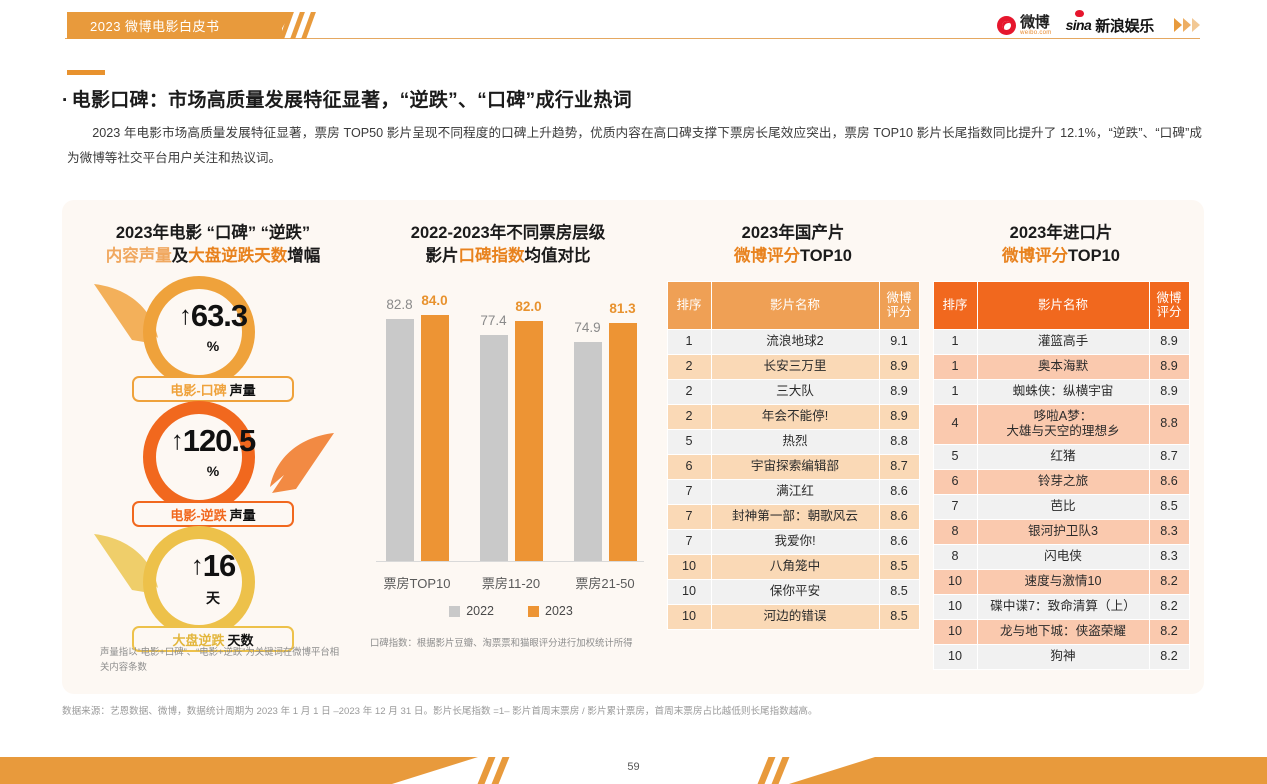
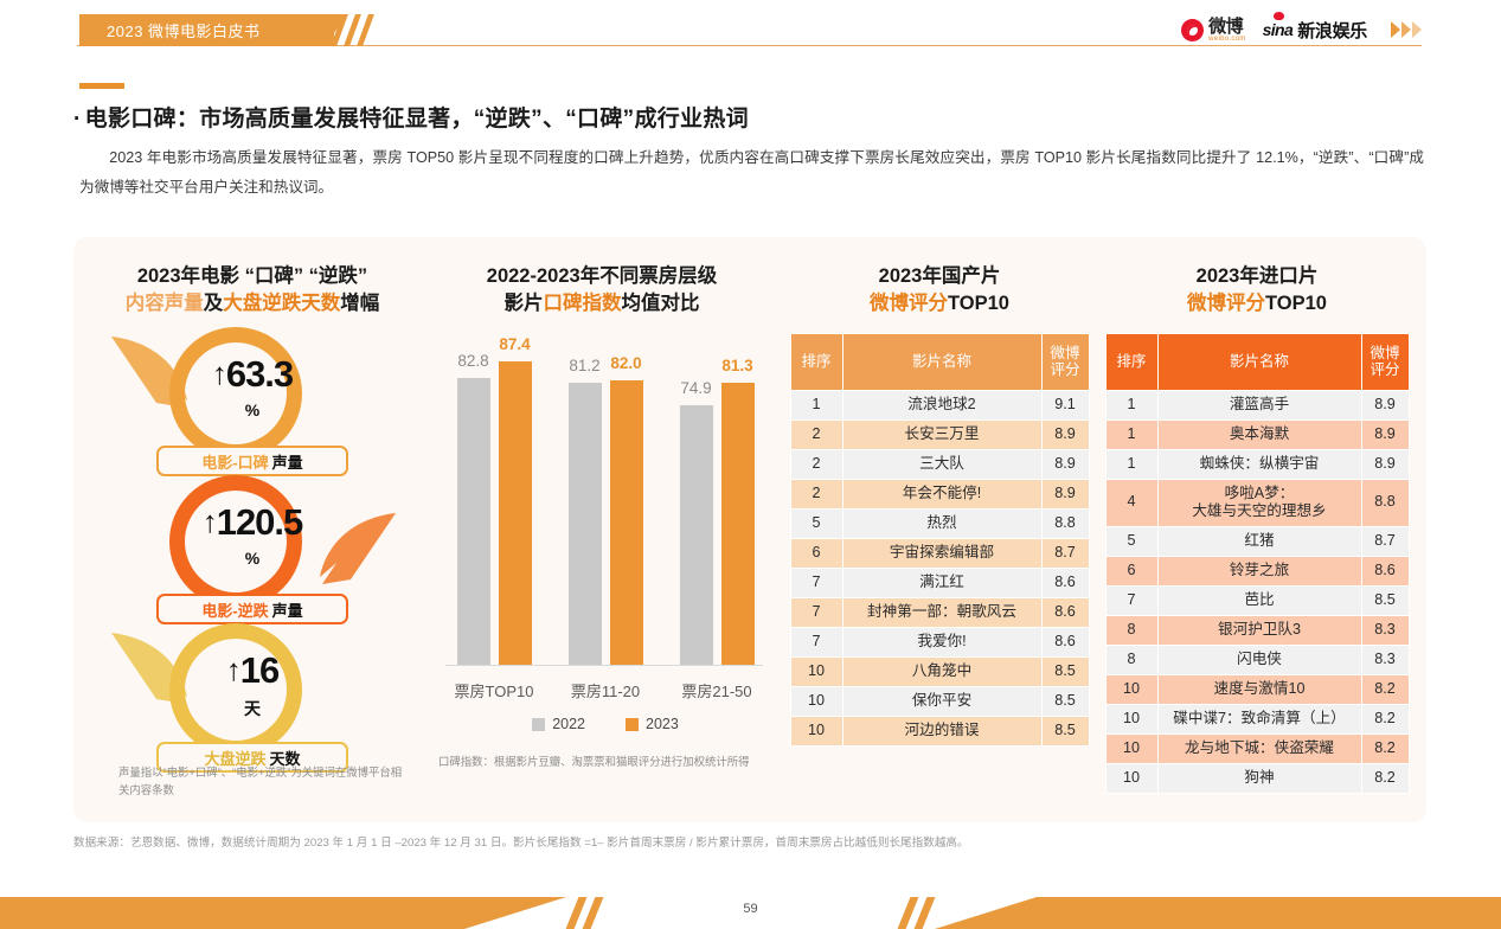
2023/票房TOP10: 84.0 -> 87.4
2022/票房11-20: 77.4 -> 81.2
